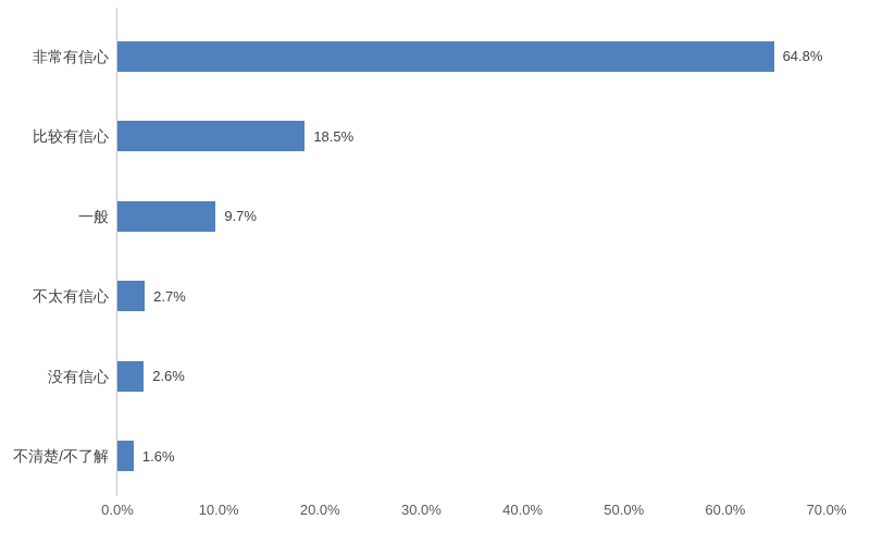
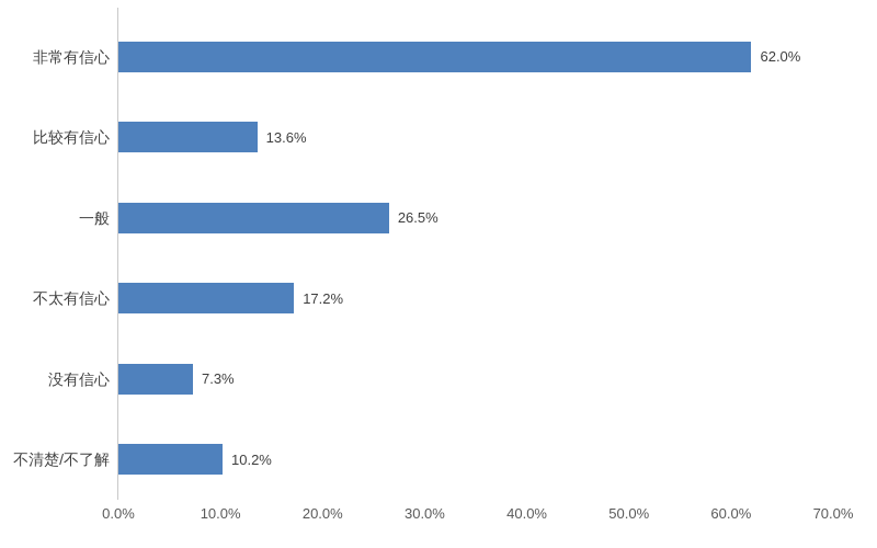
非常有信心: 64.8% -> 62.0%
比较有信心: 18.5% -> 13.6%
一般: 9.7% -> 26.5%
不太有信心: 2.7% -> 17.2%
没有信心: 2.6% -> 7.3%
不清楚/不了解: 1.6% -> 10.2%
